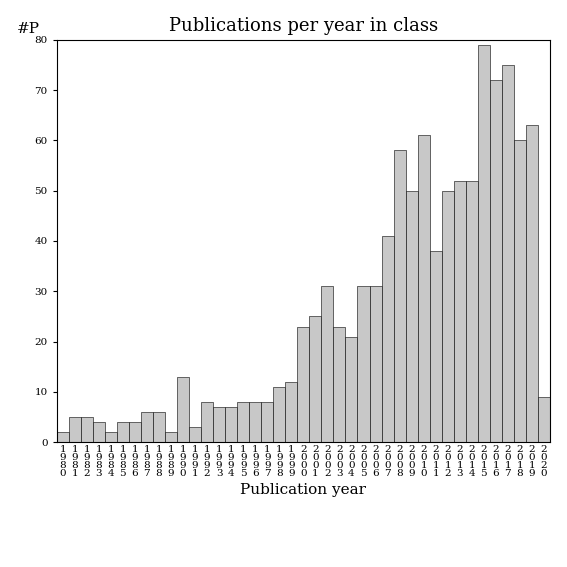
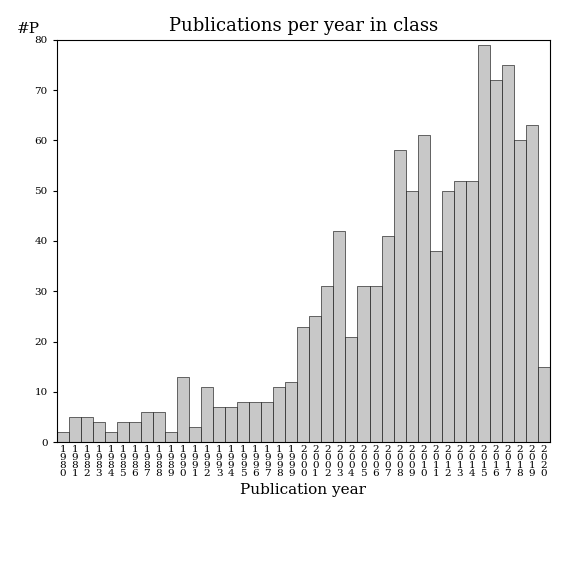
1 9 9 2: 8 -> 11
2 0 0 3: 23 -> 42
2 0 2 0: 9 -> 15
